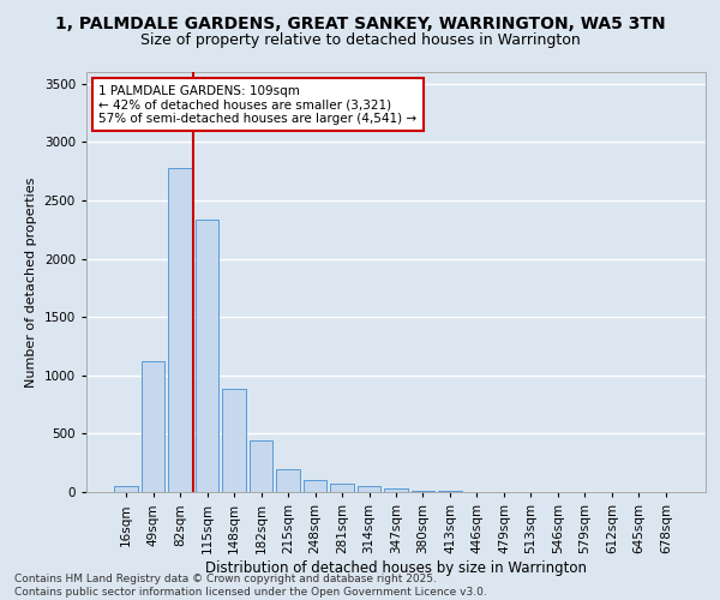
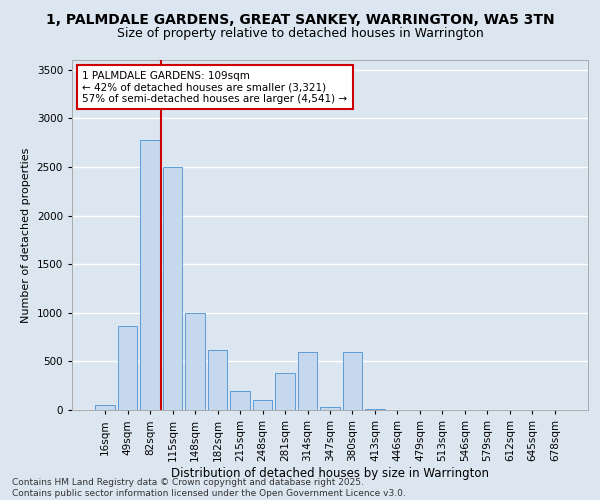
49sqm: 1120 -> 860
115sqm: 2340 -> 2500
148sqm: 880 -> 1000
182sqm: 440 -> 620
281sqm: 70 -> 380
314sqm: 50 -> 600
380sqm: 20 -> 600
